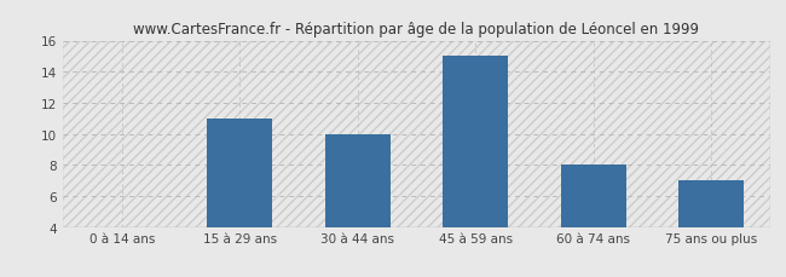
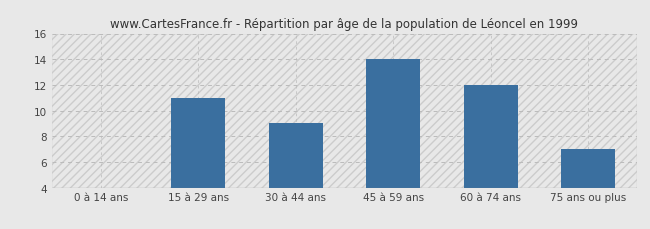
30 à 44 ans: 10 -> 9
45 à 59 ans: 15 -> 14
60 à 74 ans: 8 -> 12
